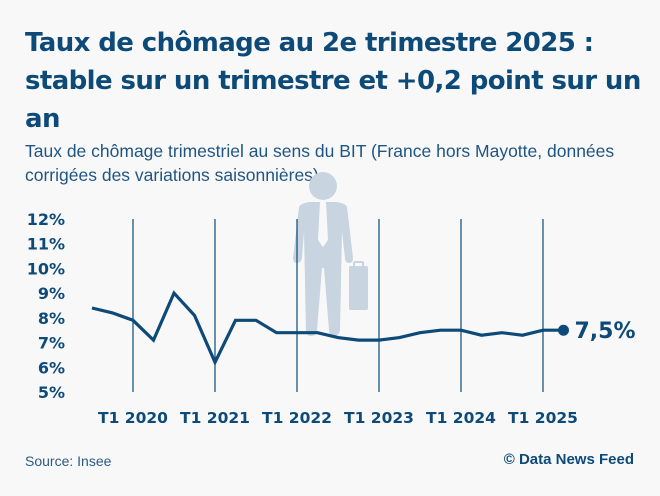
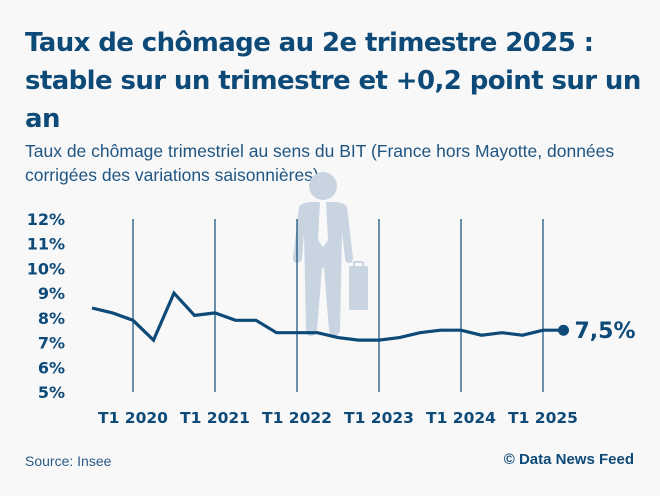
T1 2021: 6.2% -> 8.2%
